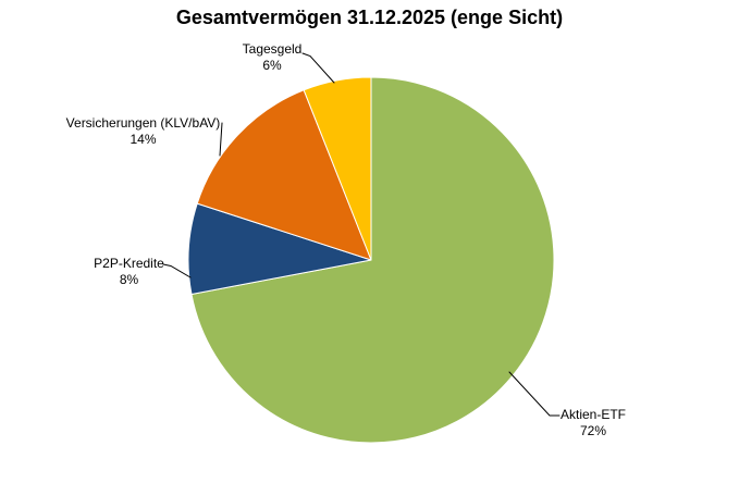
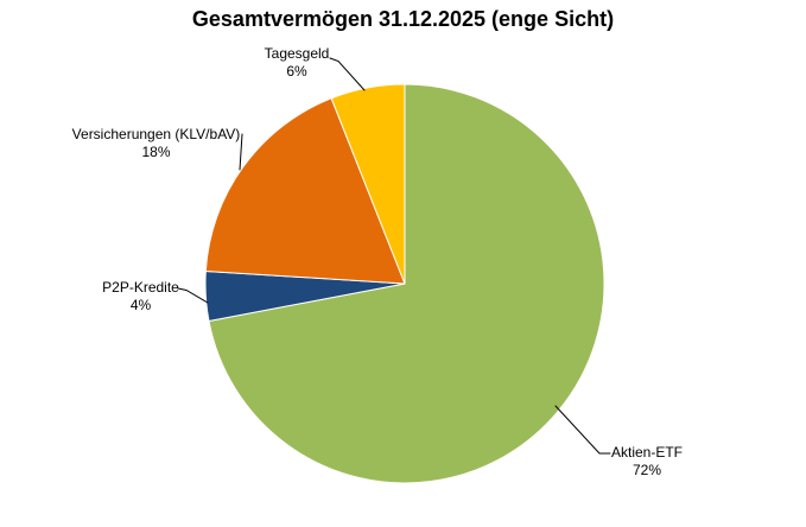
P2P-Kredite: 8% -> 4%
Versicherungen (KLV/bAV): 14% -> 18%
